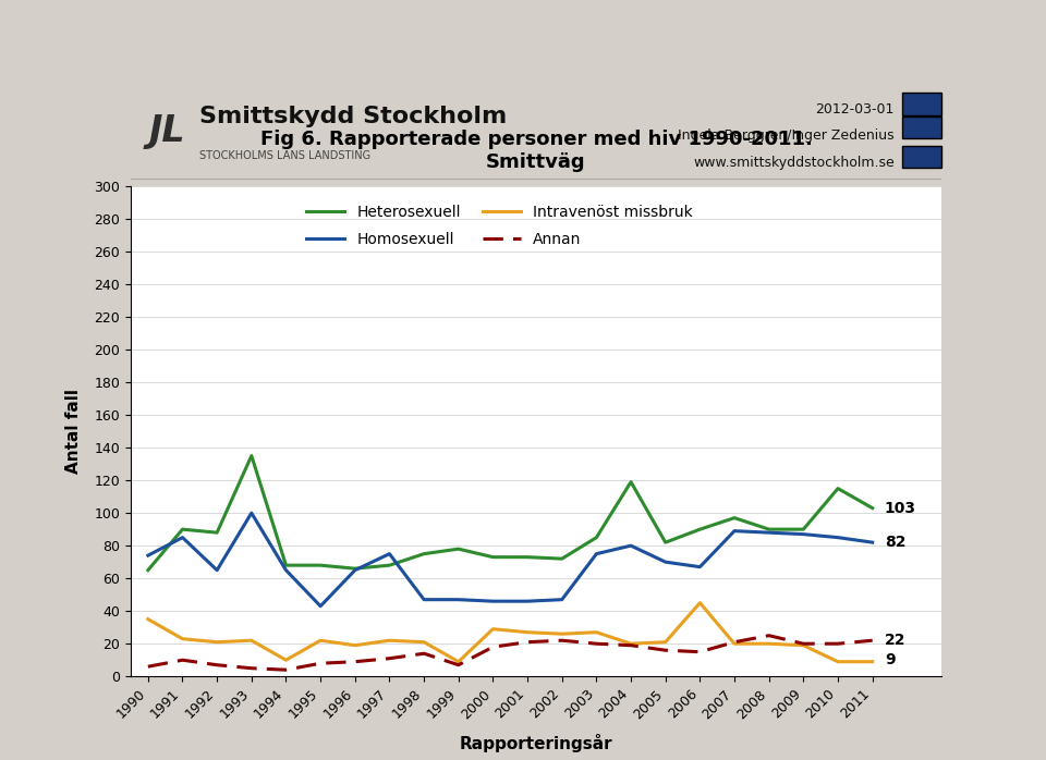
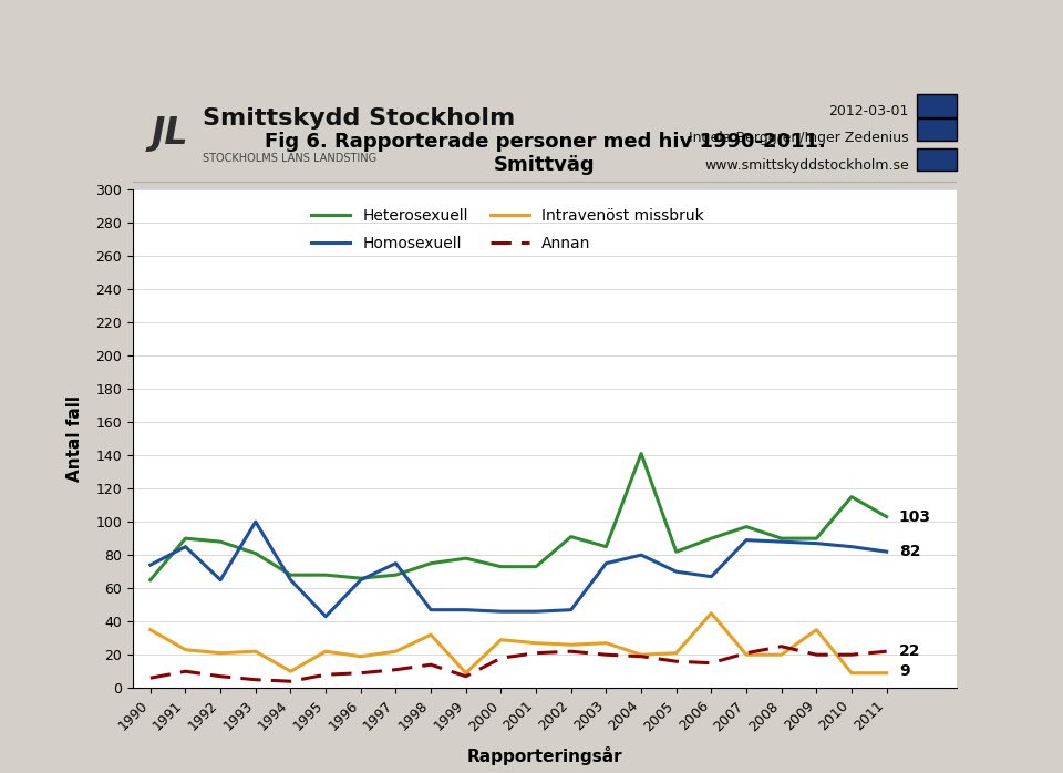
Heterosexuell/1993: 135 -> 81
Intravenöst missbruk/1998: 21 -> 32
Heterosexuell/2002: 72 -> 91
Heterosexuell/2004: 119 -> 141
Intravenöst missbruk/2009: 19 -> 35
